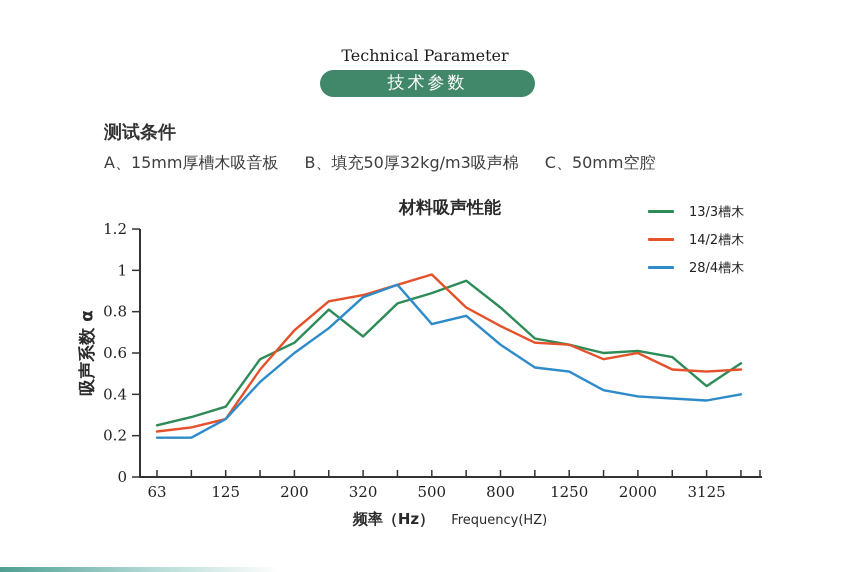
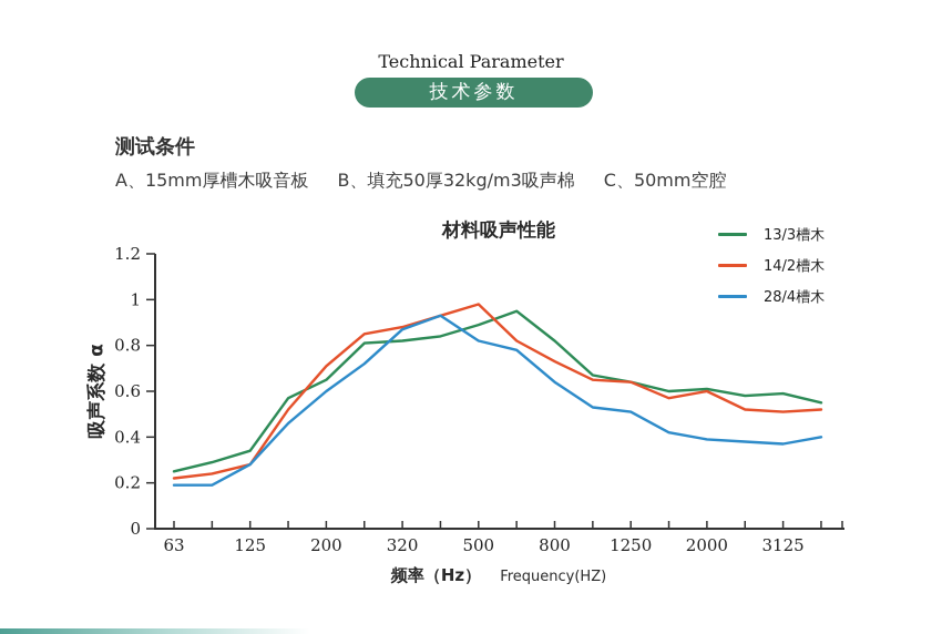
13/3槽木/320: 0.68 -> 0.82
28/4槽木/500: 0.74 -> 0.82
13/3槽木/3125: 0.44 -> 0.59
